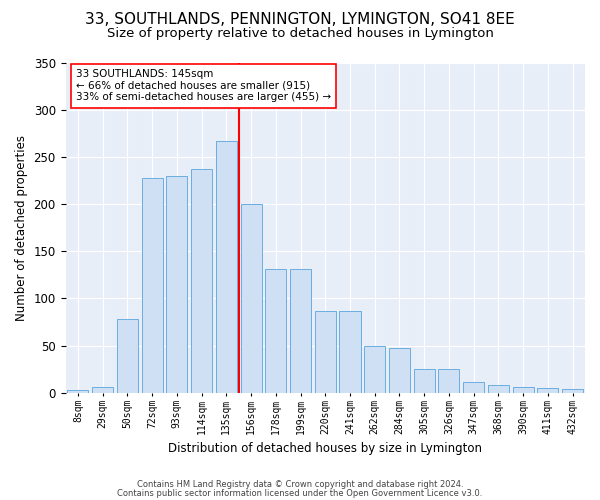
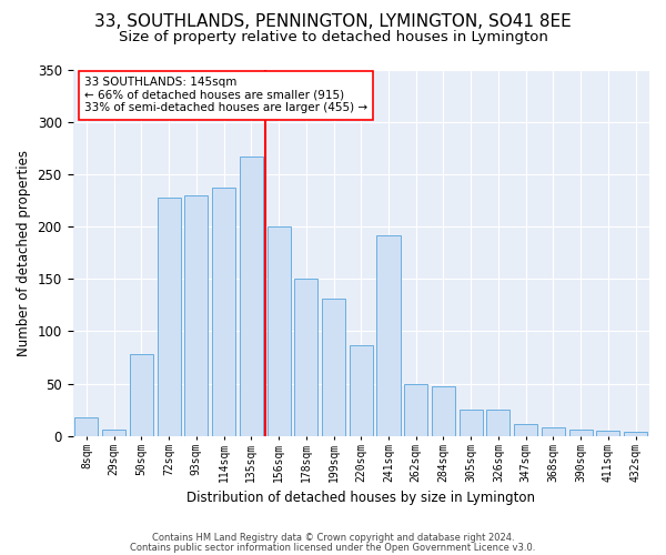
8sqm: 3 -> 18
178sqm: 131 -> 150
241sqm: 87 -> 192
